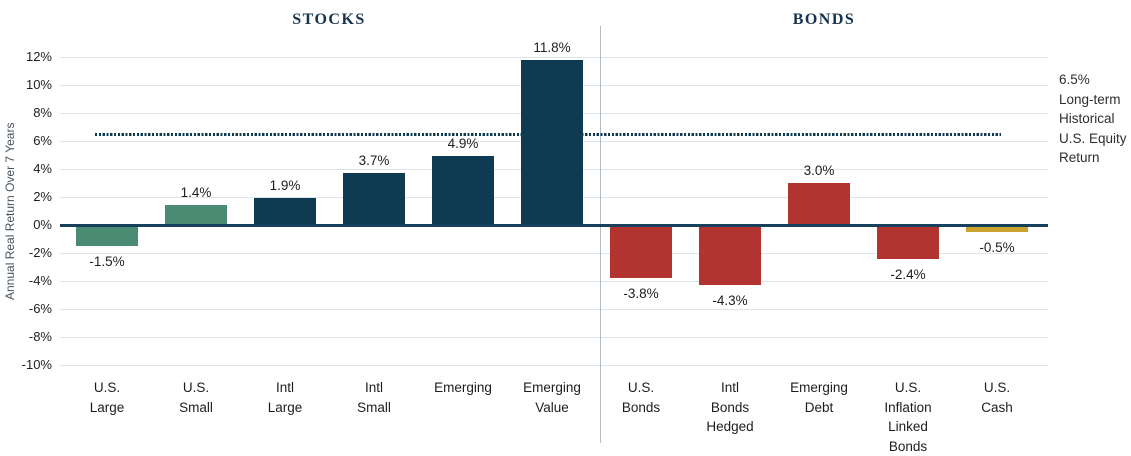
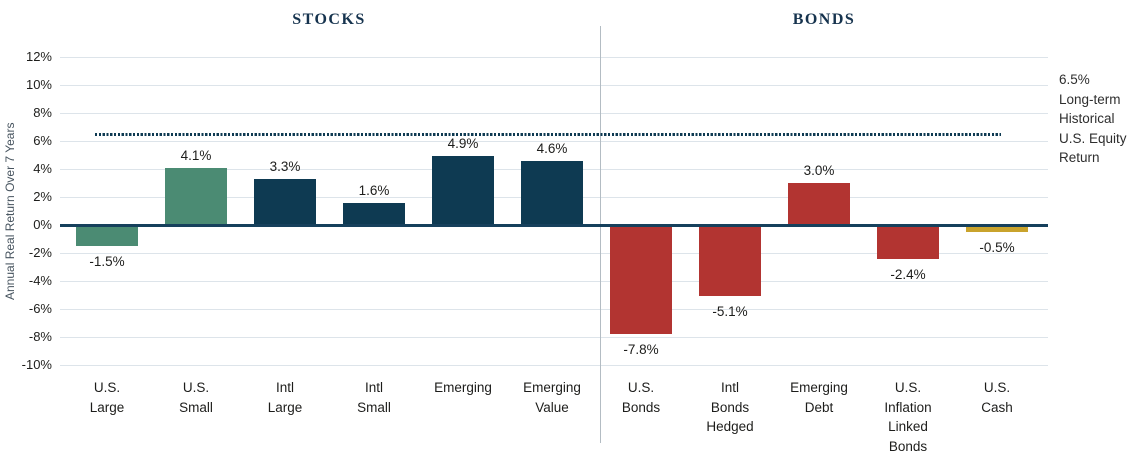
U.S. Small: 1.4% -> 4.1%
Intl Large: 1.9% -> 3.3%
Intl Small: 3.7% -> 1.6%
Emerging Value: 11.8% -> 4.6%
U.S. Bonds: -3.8% -> -7.8%
Intl Bonds Hedged: -4.3% -> -5.1%
